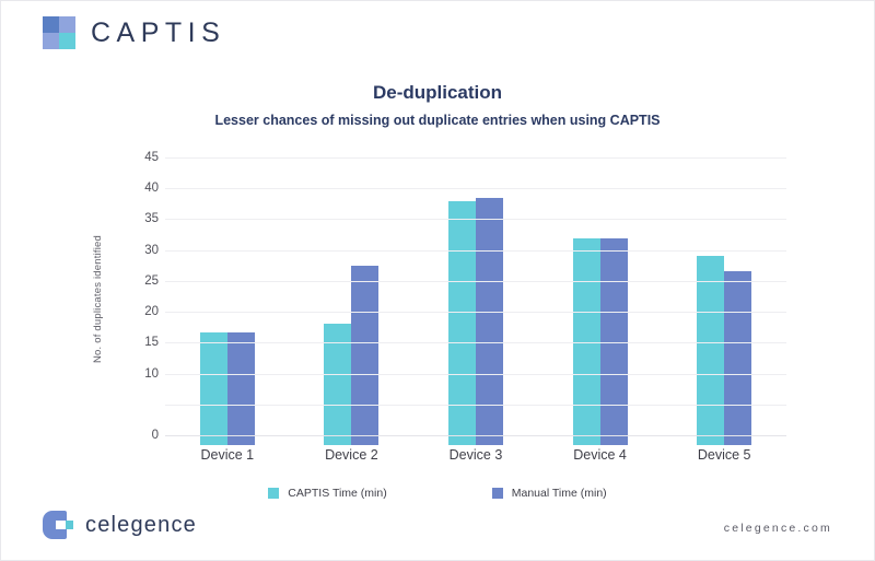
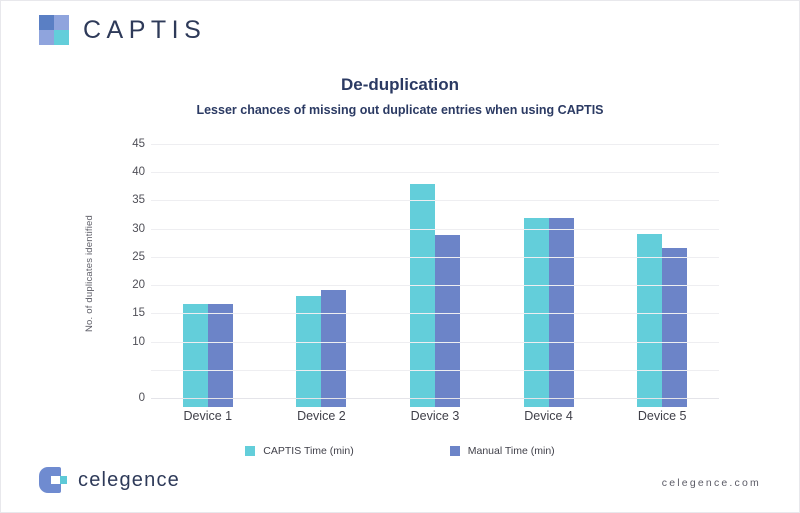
Manual Time (min)/Device 2: 29 -> 21
Manual Time (min)/Device 3: 40 -> 30
